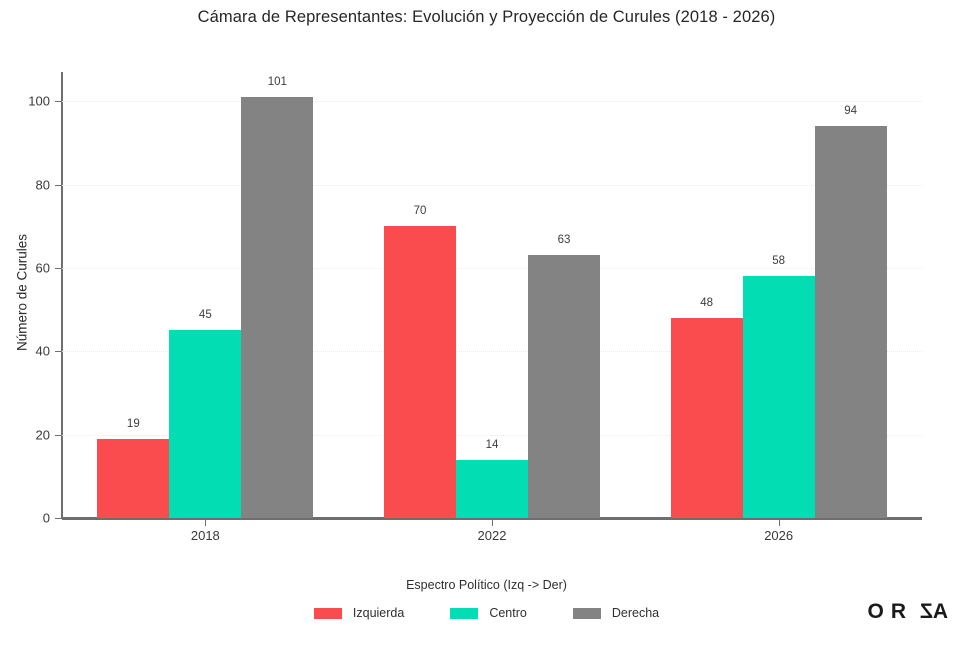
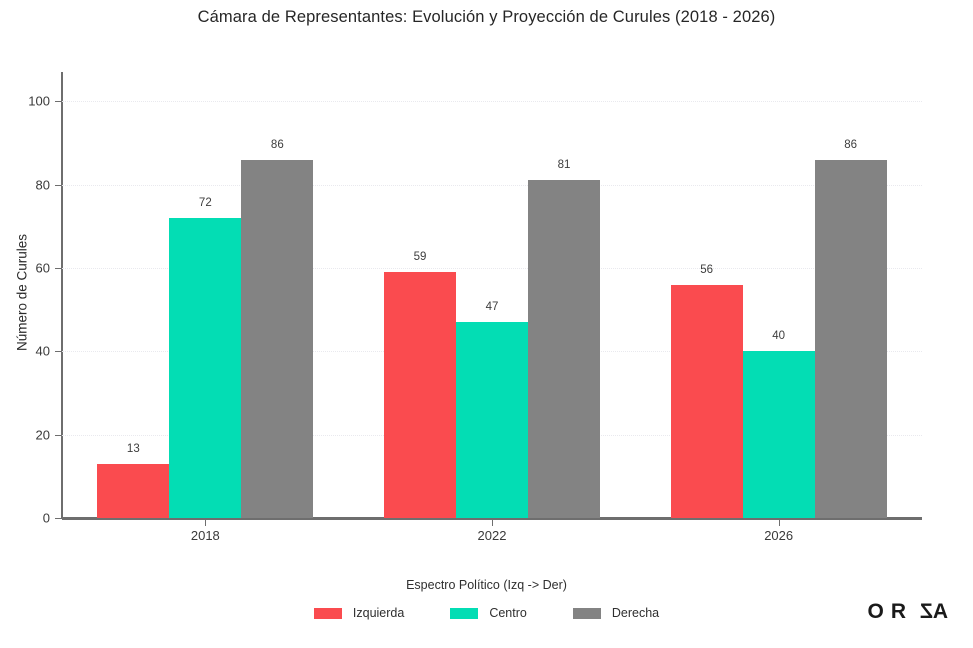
Izquierda/2018: 19 -> 13
Centro/2018: 45 -> 72
Derecha/2018: 101 -> 86
Izquierda/2022: 70 -> 59
Centro/2022: 14 -> 47
Derecha/2022: 63 -> 81
Izquierda/2026: 48 -> 56
Centro/2026: 58 -> 40
Derecha/2026: 94 -> 86
